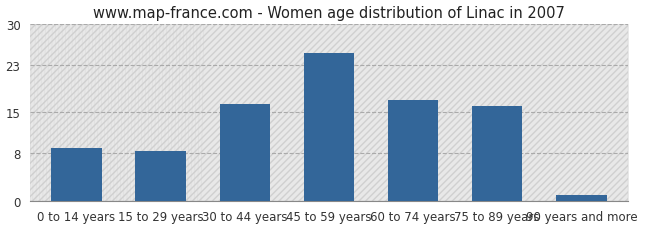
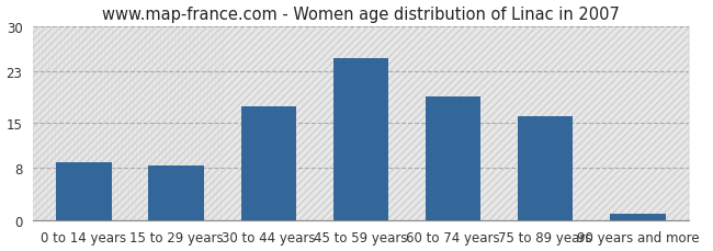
30 to 44 years: 16.4 -> 17.5
60 to 74 years: 17.0 -> 19.0
